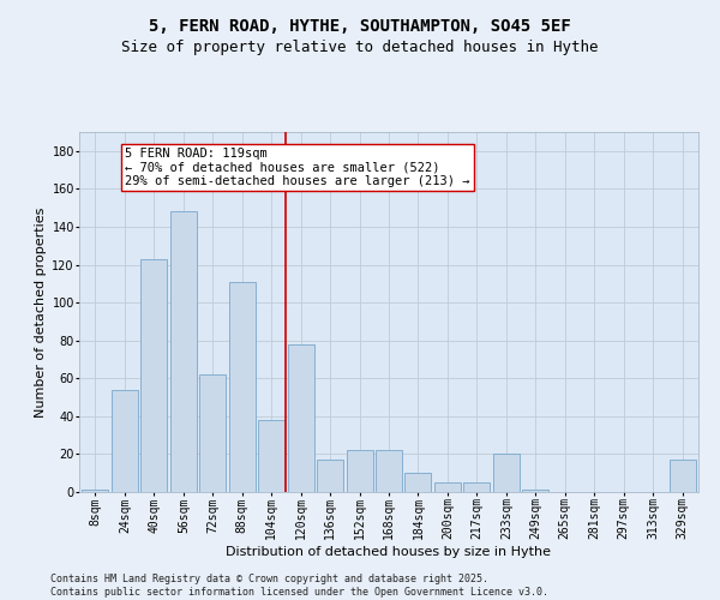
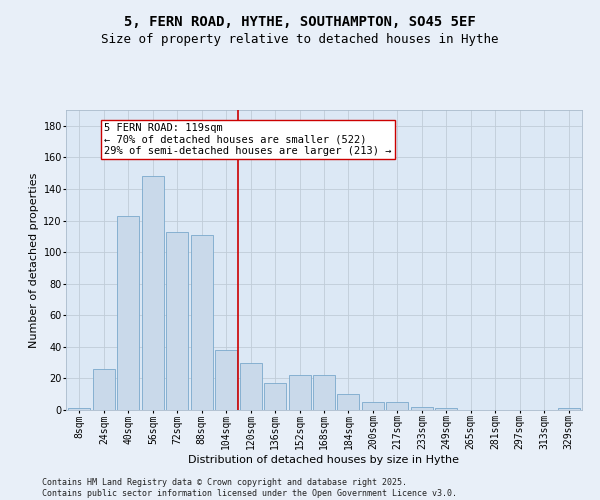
24sqm: 54 -> 26
72sqm: 62 -> 113
120sqm: 78 -> 30
233sqm: 20 -> 2
329sqm: 17 -> 1
